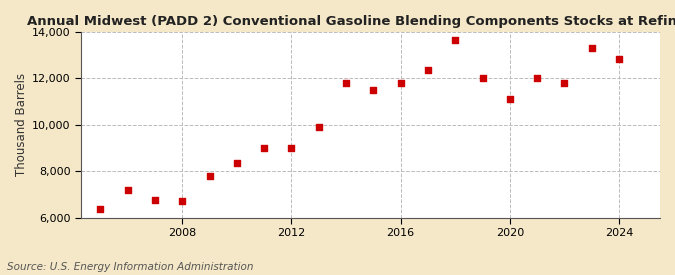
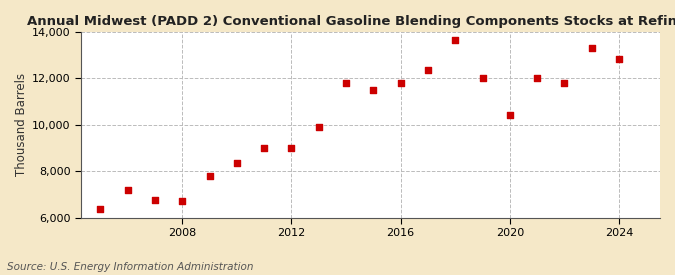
2020: 11,100 -> 10,400
